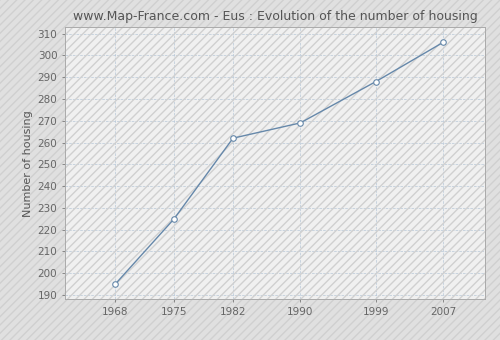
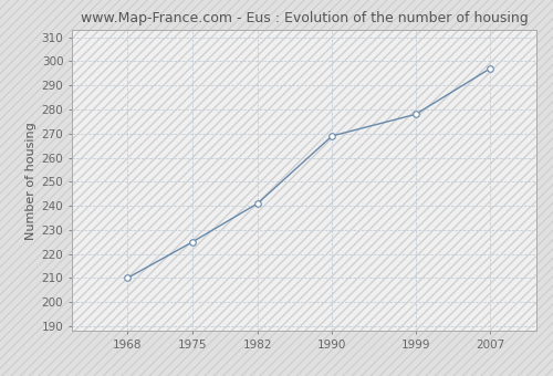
1968: 195 -> 210
1982: 262 -> 241
1999: 288 -> 278
2007: 306 -> 297
